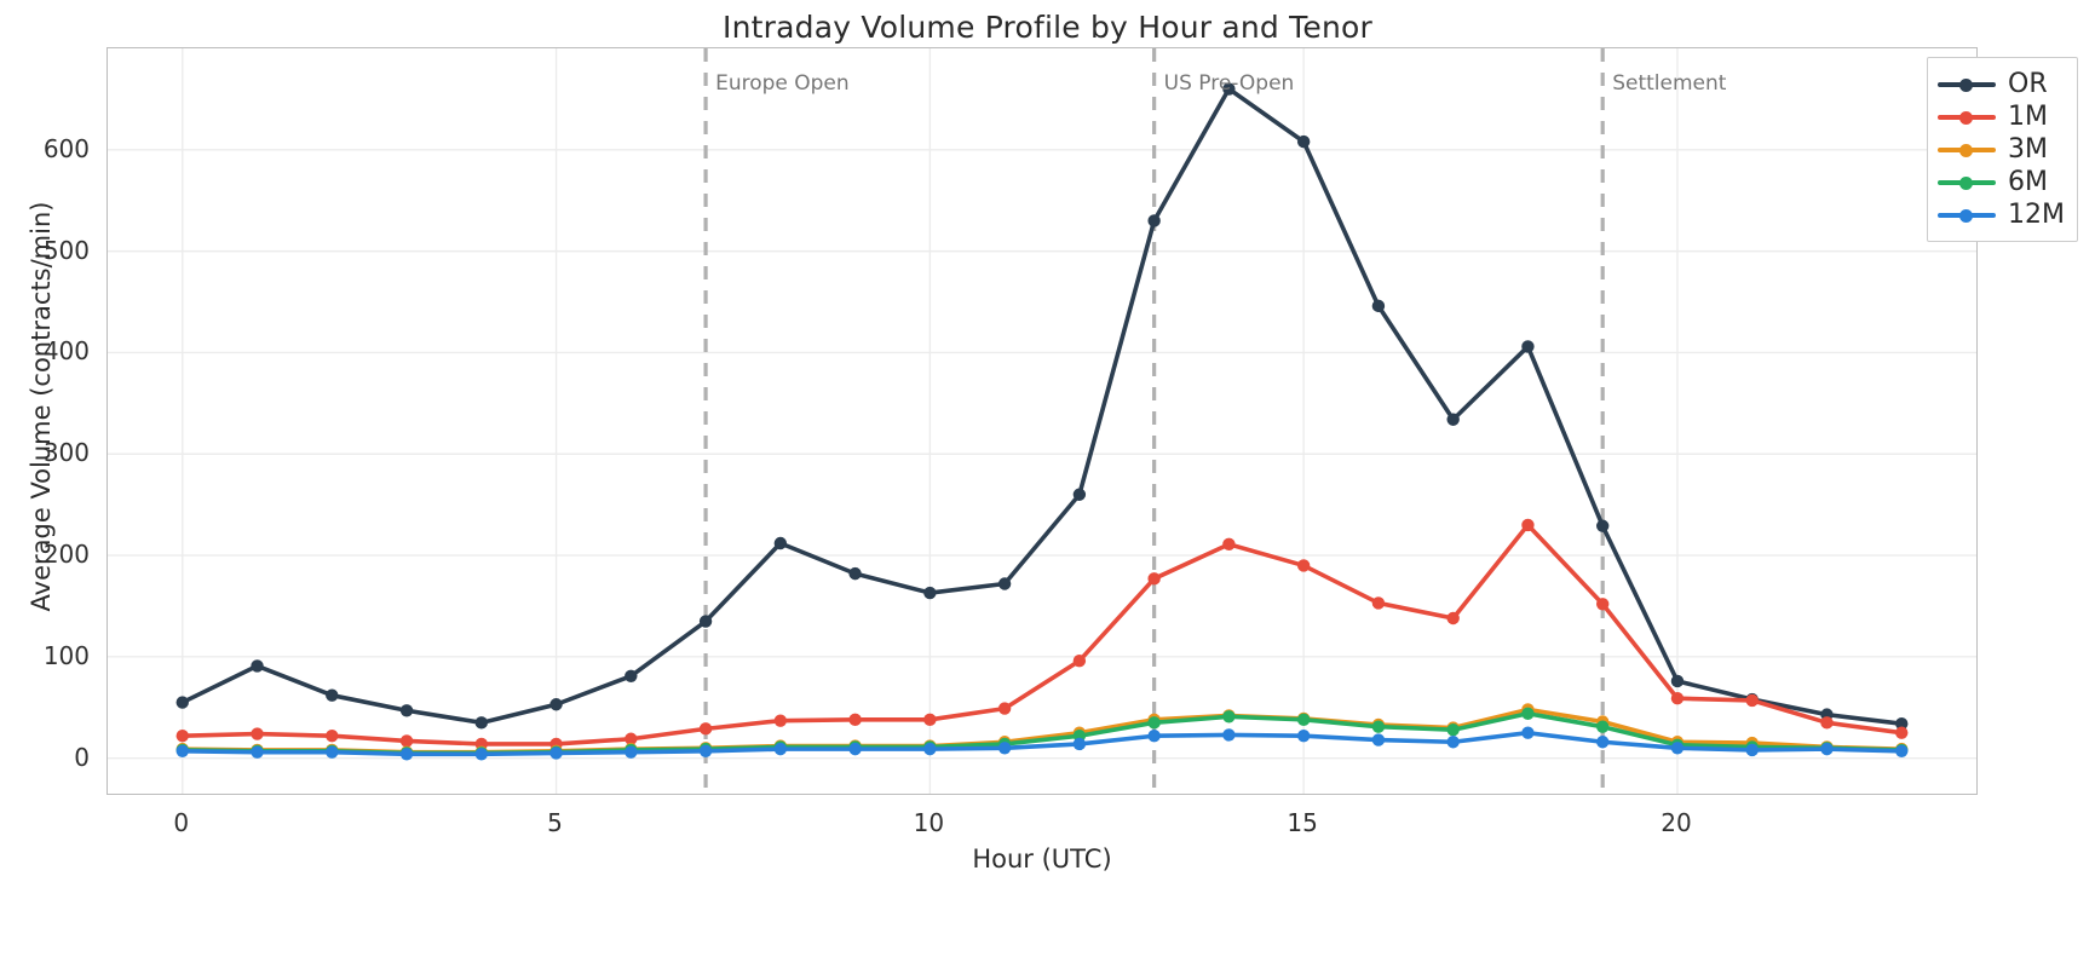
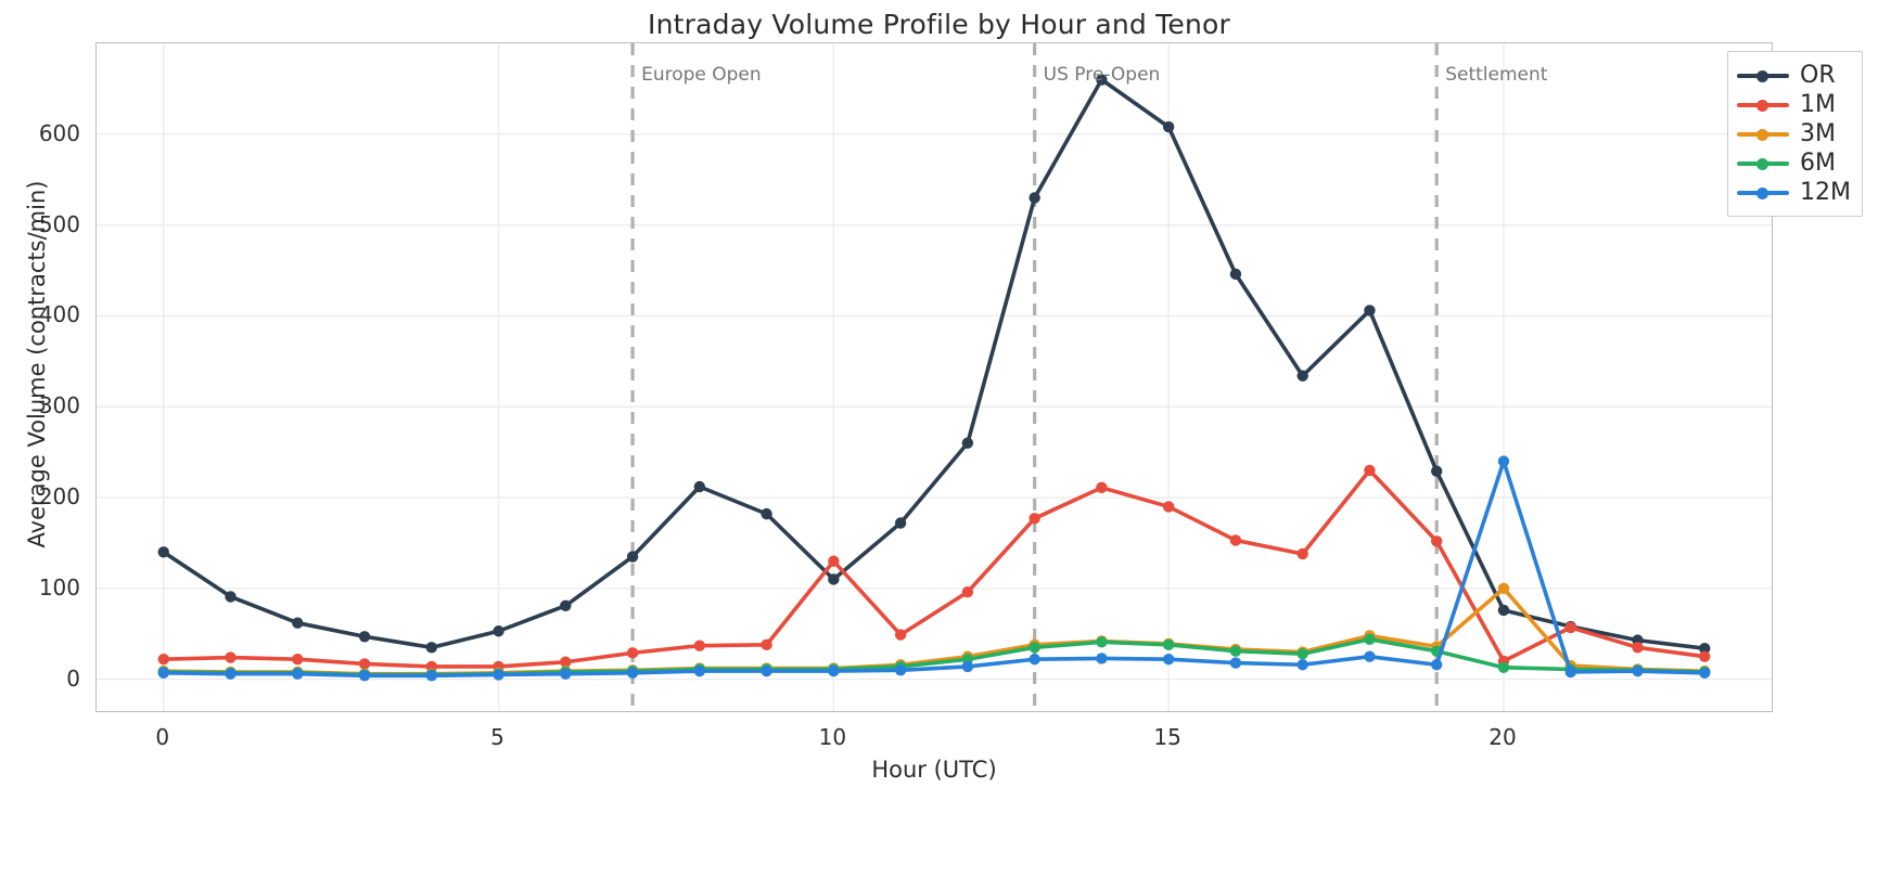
OR/0: 60 -> 140
OR/10: 160 -> 110
1M/10: 40 -> 130
1M/20: 60 -> 20
3M/20: 20 -> 100
12M/20: 10 -> 240
